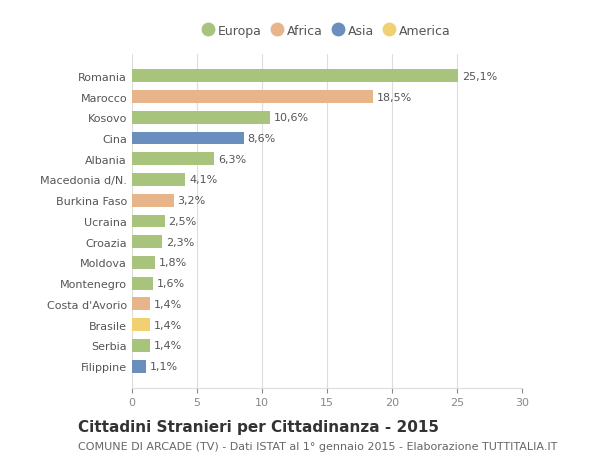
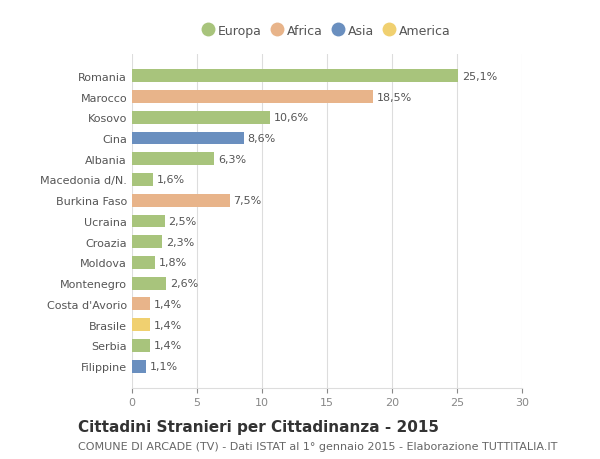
Macedonia d/N.: 4,1% -> 1,6%
Burkina Faso: 3,2% -> 7,5%
Montenegro: 1,6% -> 2,6%
